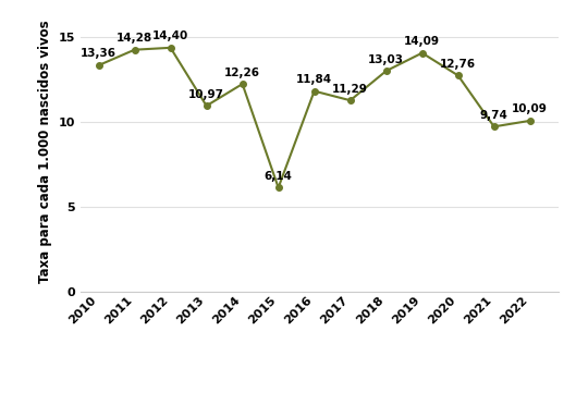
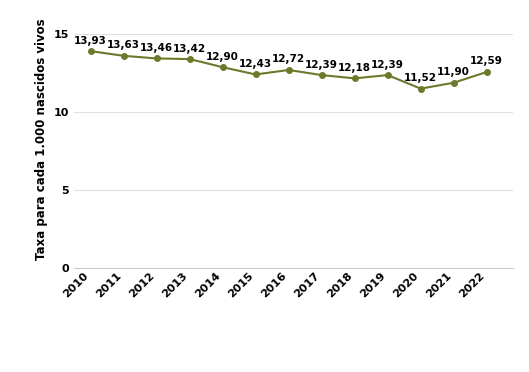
2010: 13,36 -> 13,93
2011: 14,28 -> 13,63
2012: 14,40 -> 13,46
2013: 10,97 -> 13,42
2014: 12,26 -> 12,90
2015: 6,14 -> 12,43
2016: 11,84 -> 12,72
2017: 11,29 -> 12,39
2018: 13,03 -> 12,18
2019: 14,09 -> 12,39
2020: 12,76 -> 11,52
2021: 9,74 -> 11,90
2022: 10,09 -> 12,59
